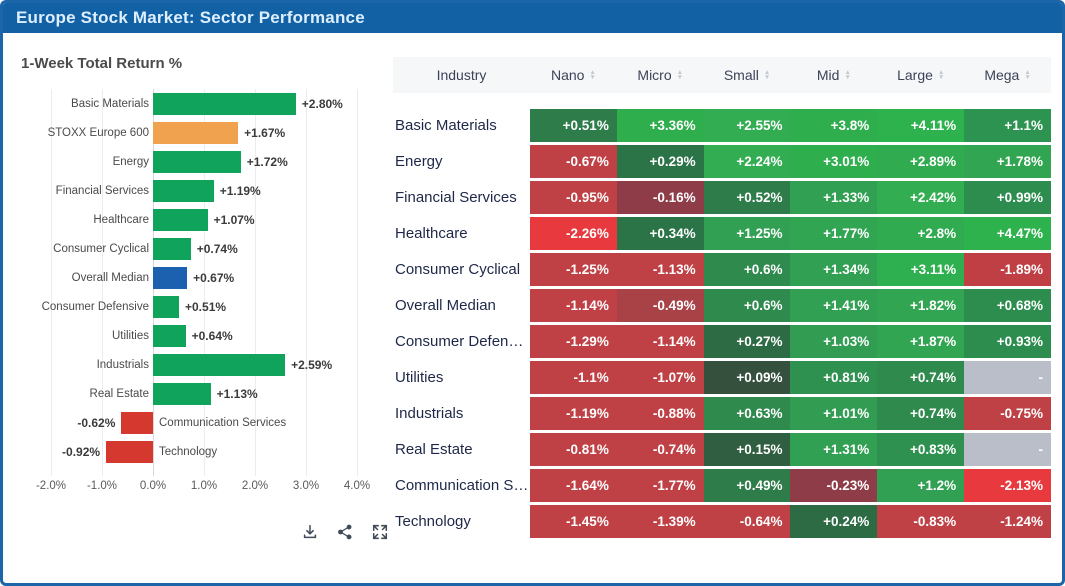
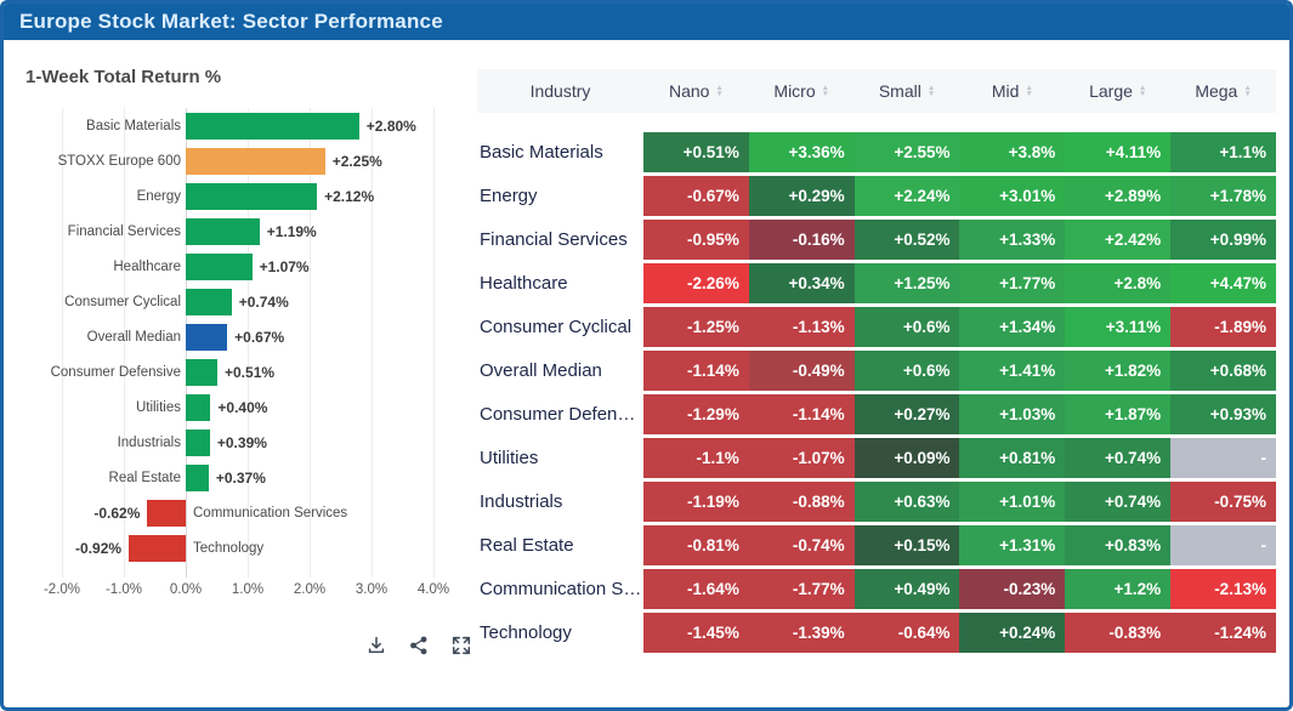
STOXX Europe 600: +1.67% -> +2.25%
Energy: +1.72% -> +2.12%
Utilities: +0.64% -> +0.40%
Industrials: +2.59% -> +0.39%
Real Estate: +1.13% -> +0.37%
